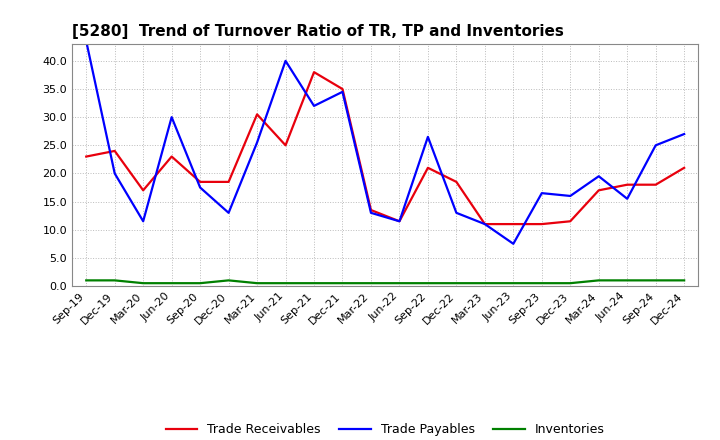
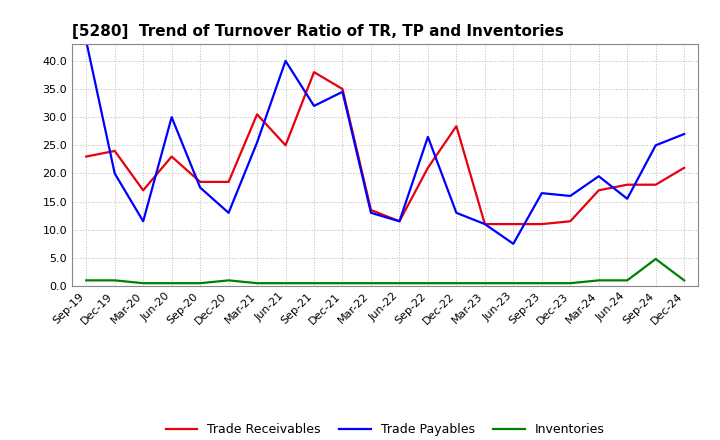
Trade Receivables/Dec-22: 18.5 -> 28.4
Inventories/Sep-24: 1.0 -> 4.8
